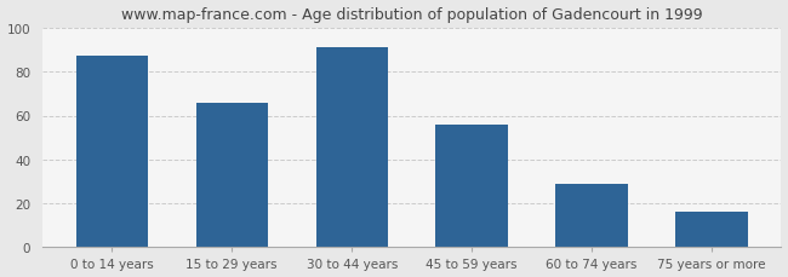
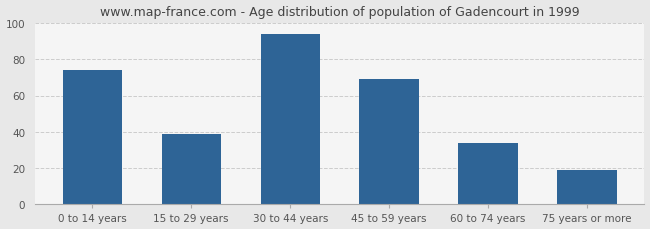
0 to 14 years: 87 -> 74
15 to 29 years: 66 -> 39
30 to 44 years: 91 -> 94
45 to 59 years: 56 -> 69
60 to 74 years: 29 -> 34
75 years or more: 16 -> 19
